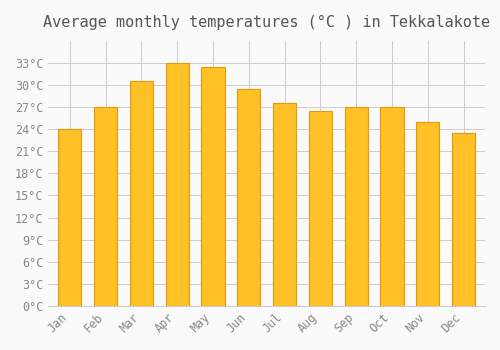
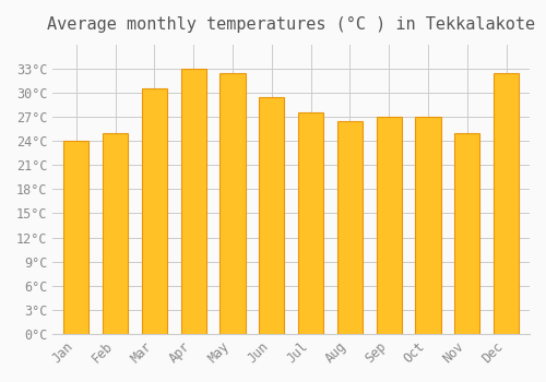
Feb: 27.0°C -> 25.0°C
Dec: 23.5°C -> 32.4°C
